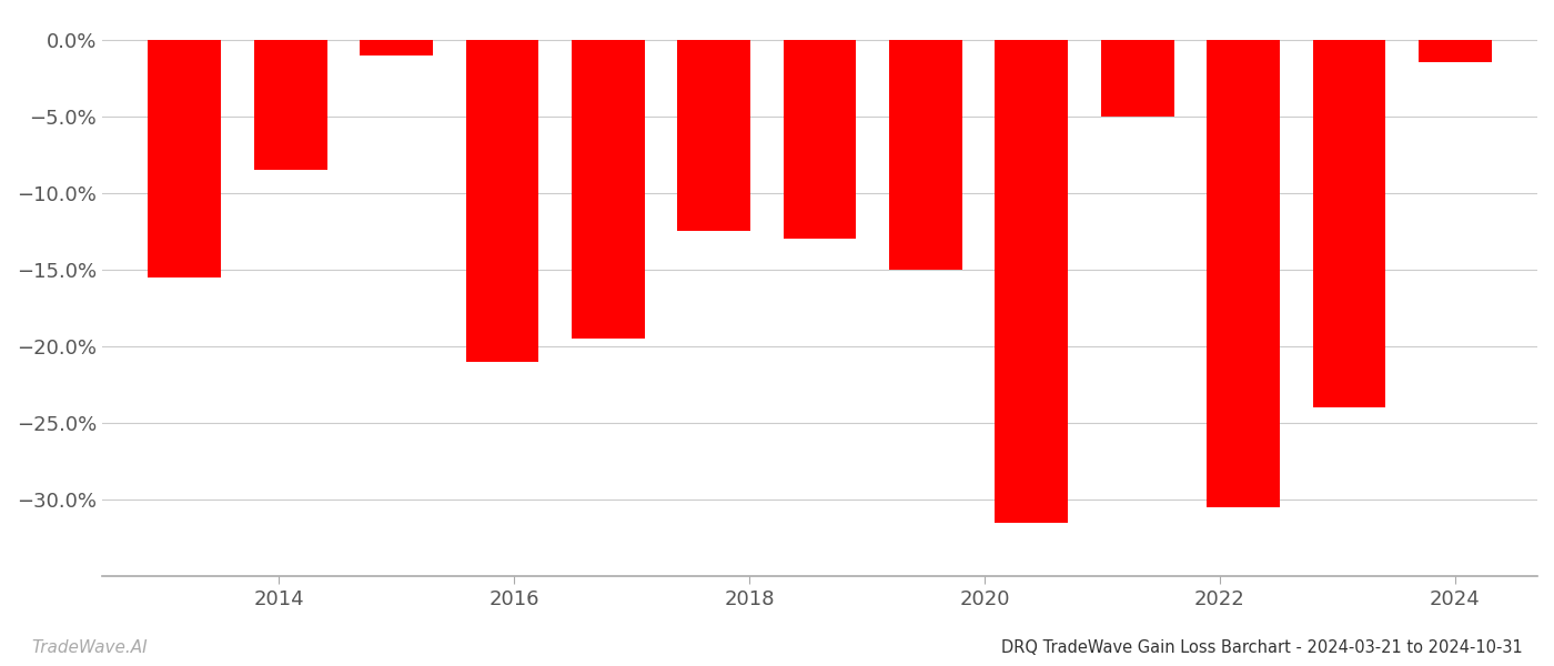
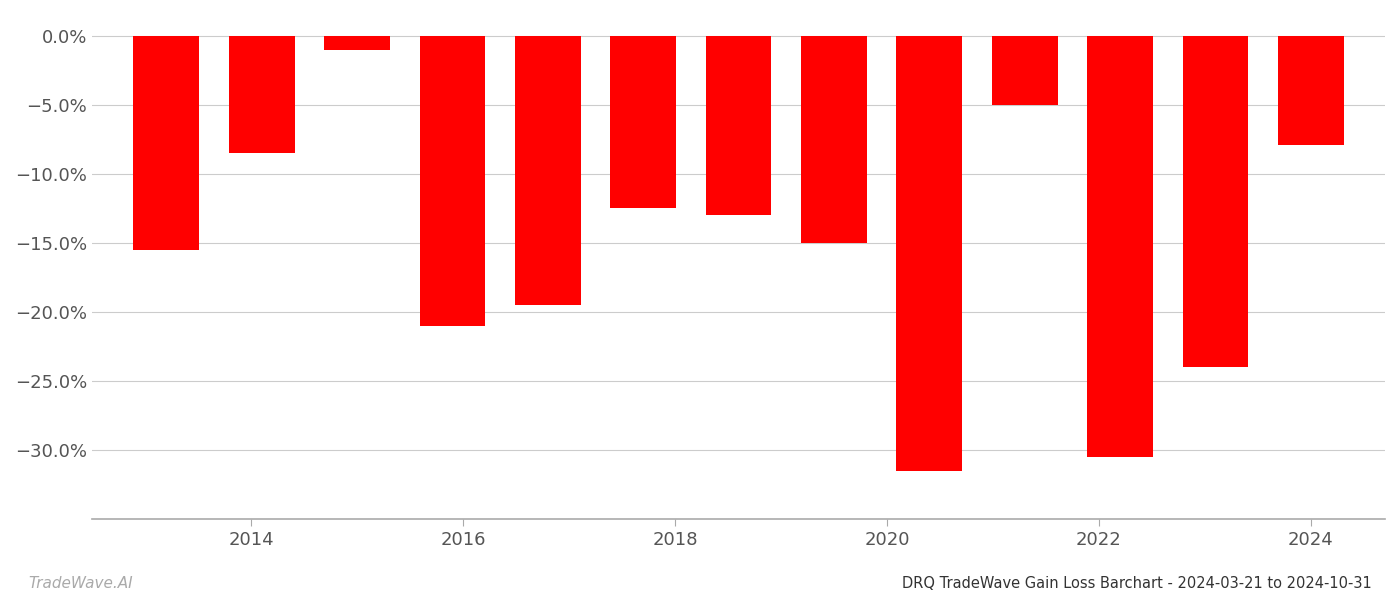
2024: -1.5% -> -7.9%
